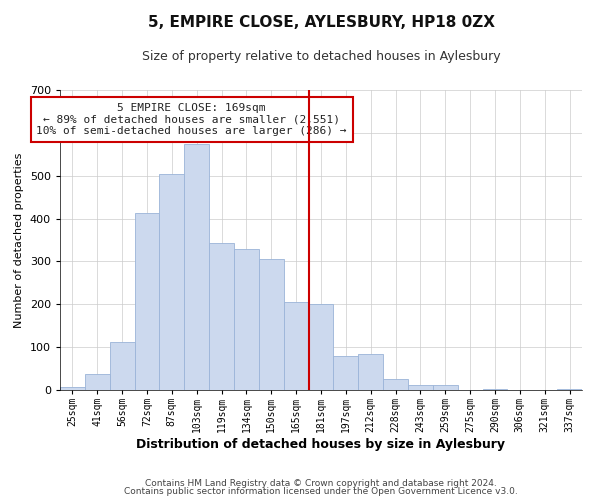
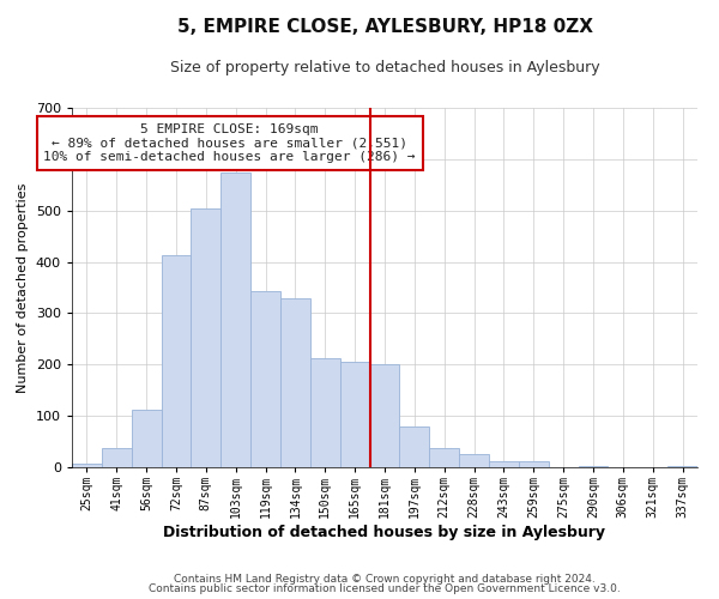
150sqm: 305 -> 212
212sqm: 85 -> 37
